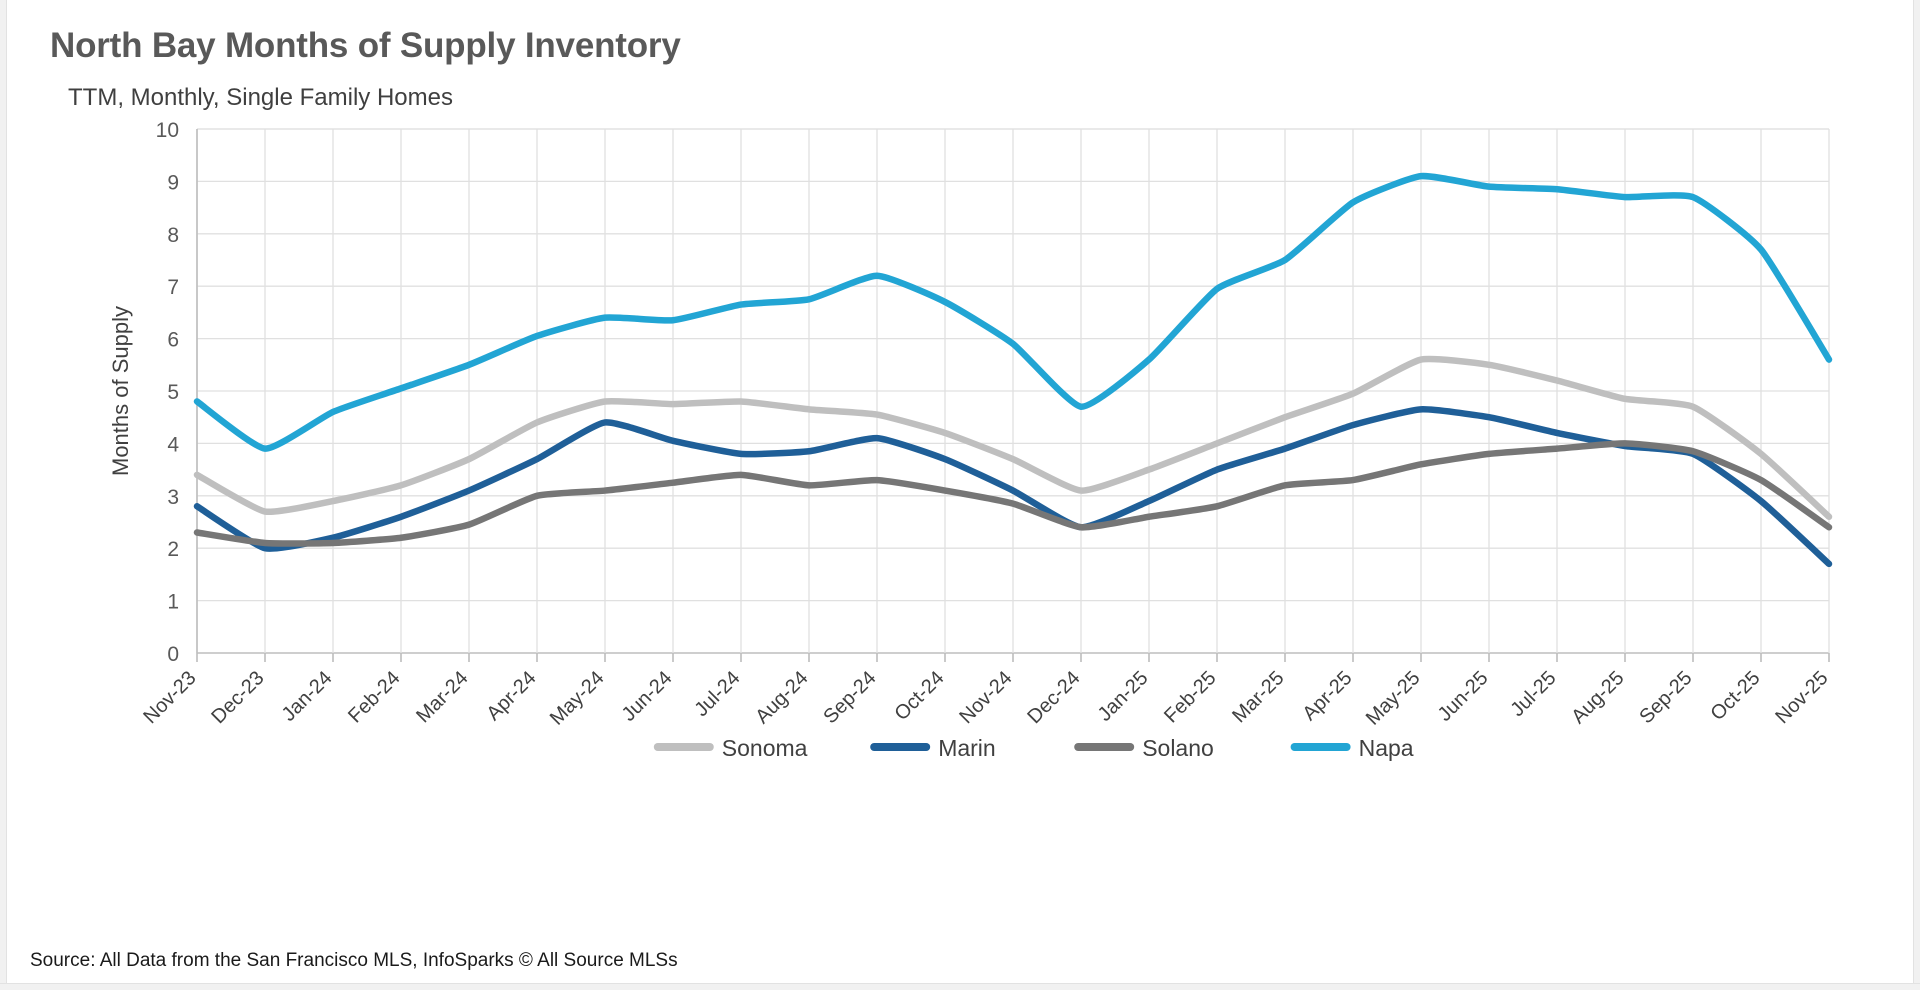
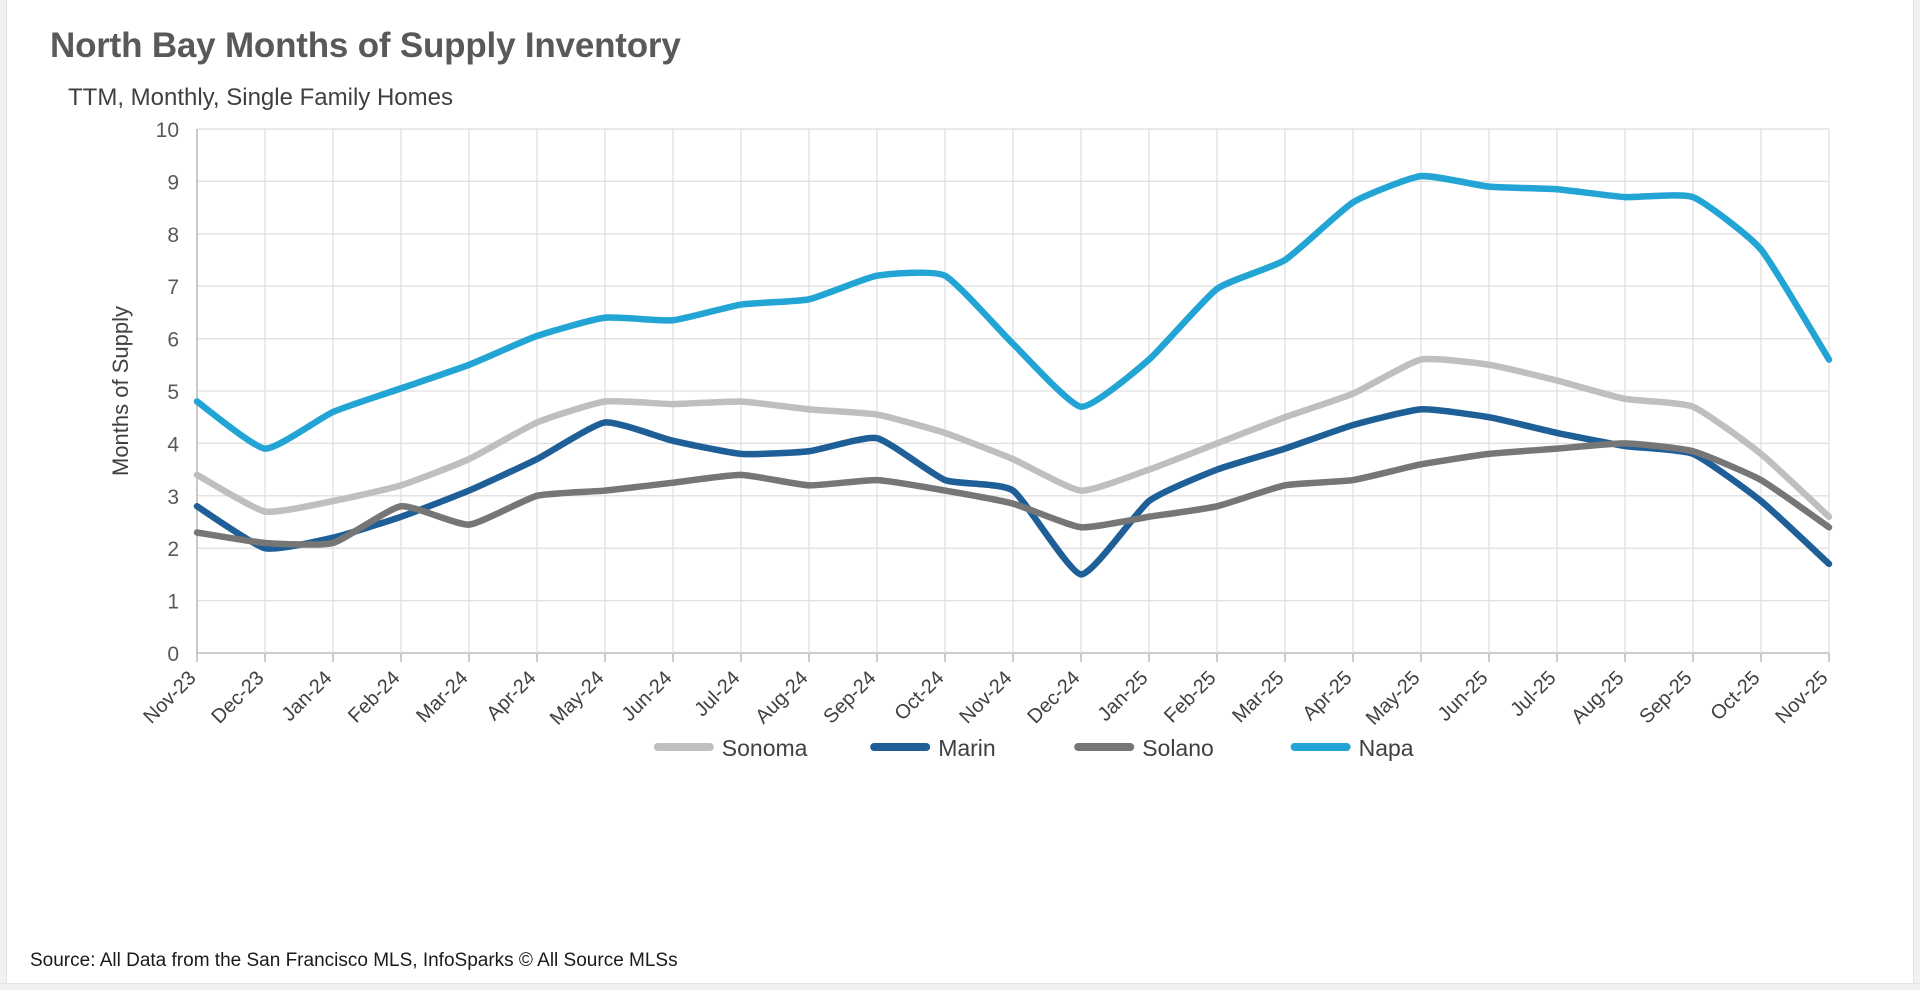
Solano/Feb-24: 2.2 -> 2.8
Marin/Oct-24: 3.7 -> 3.3
Napa/Oct-24: 6.7 -> 7.2
Marin/Dec-24: 2.4 -> 1.5
